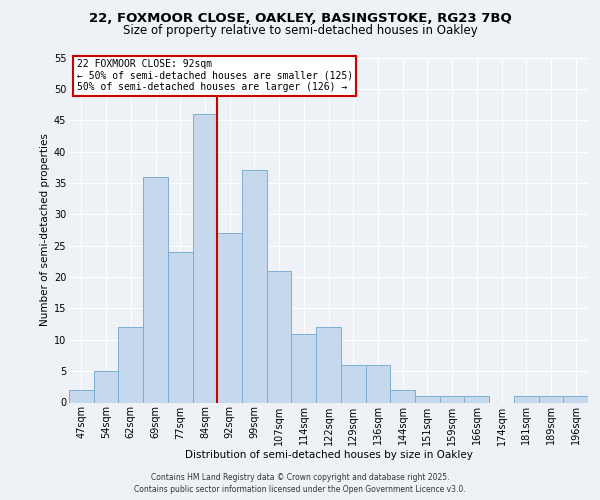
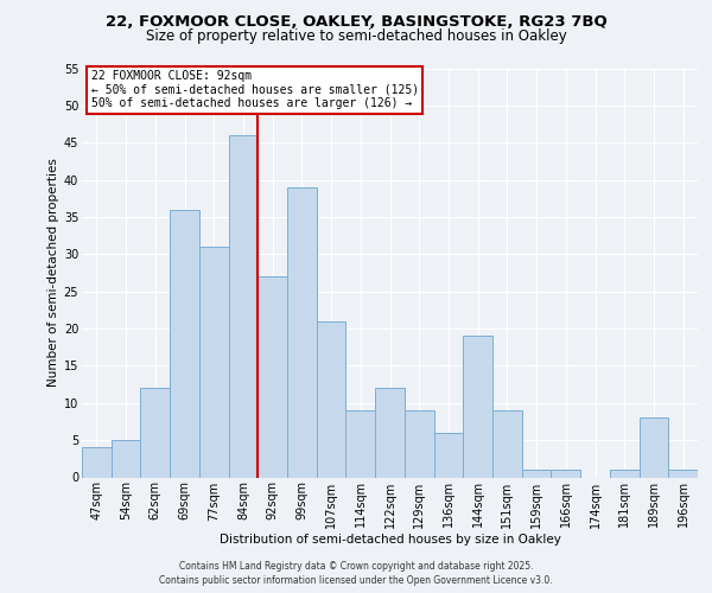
47sqm: 2 -> 4
77sqm: 24 -> 31
99sqm: 37 -> 39
114sqm: 11 -> 9
129sqm: 6 -> 9
144sqm: 2 -> 19
151sqm: 1 -> 9
189sqm: 1 -> 8
